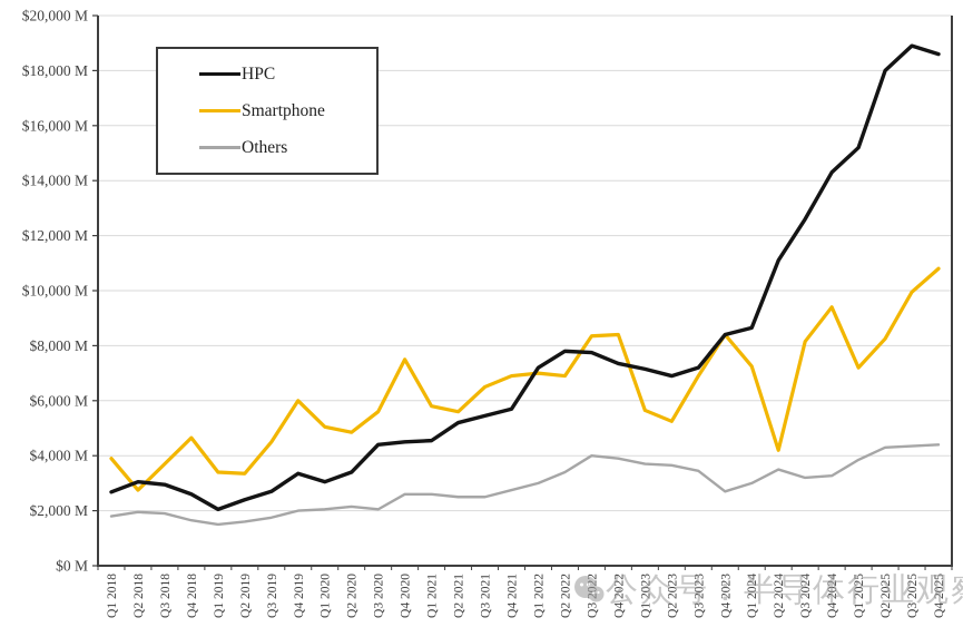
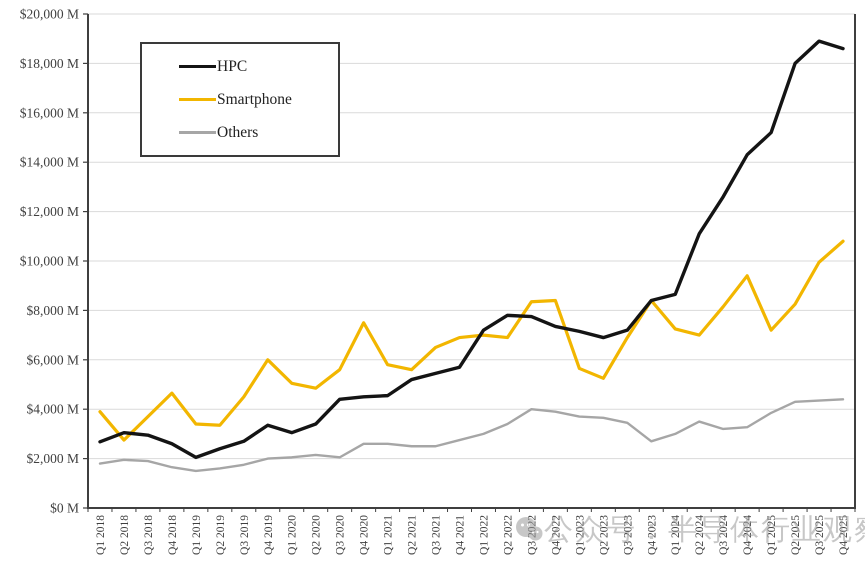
Smartphone/Q2 2024: $4200M -> $7000M
